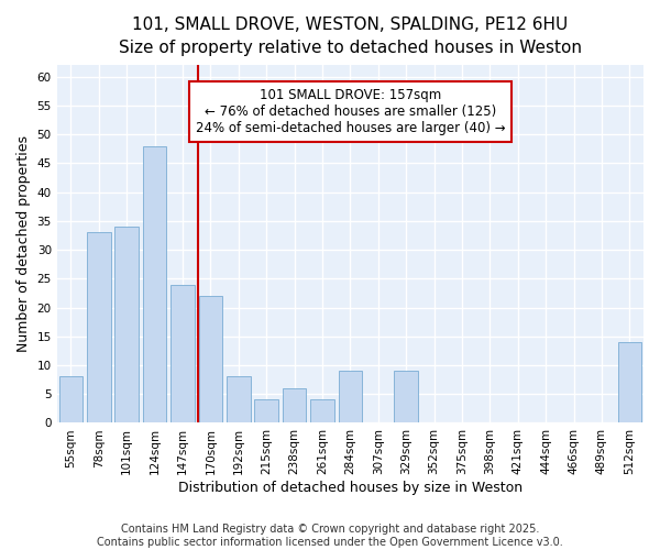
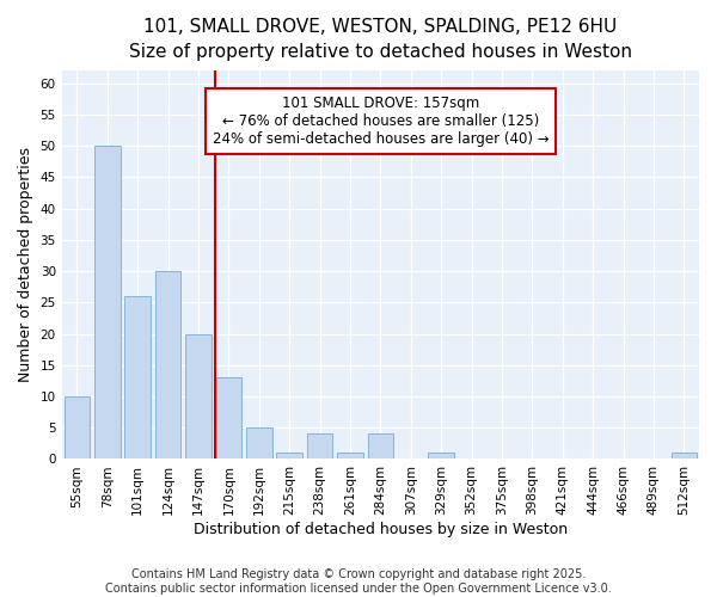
55sqm: 8 -> 10
78sqm: 33 -> 50
101sqm: 34 -> 26
124sqm: 48 -> 30
147sqm: 24 -> 20
170sqm: 22 -> 13
192sqm: 8 -> 5
215sqm: 4 -> 1
238sqm: 6 -> 4
261sqm: 4 -> 1
284sqm: 9 -> 4
329sqm: 9 -> 1
512sqm: 14 -> 1
